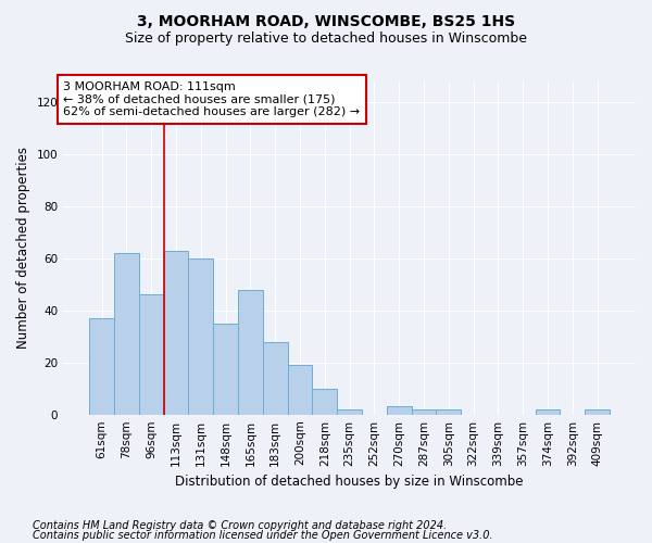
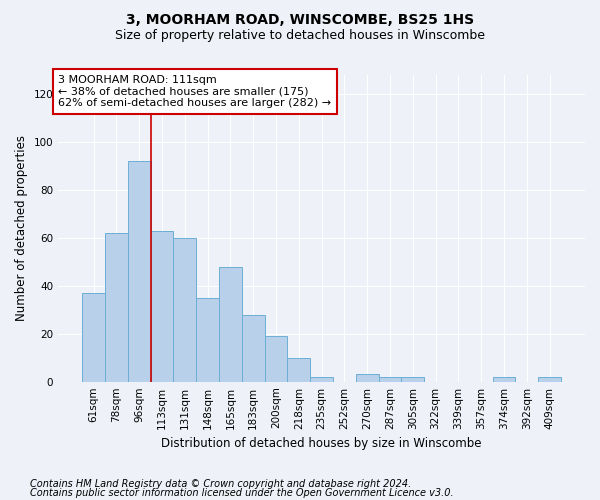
96sqm: 46 -> 92
